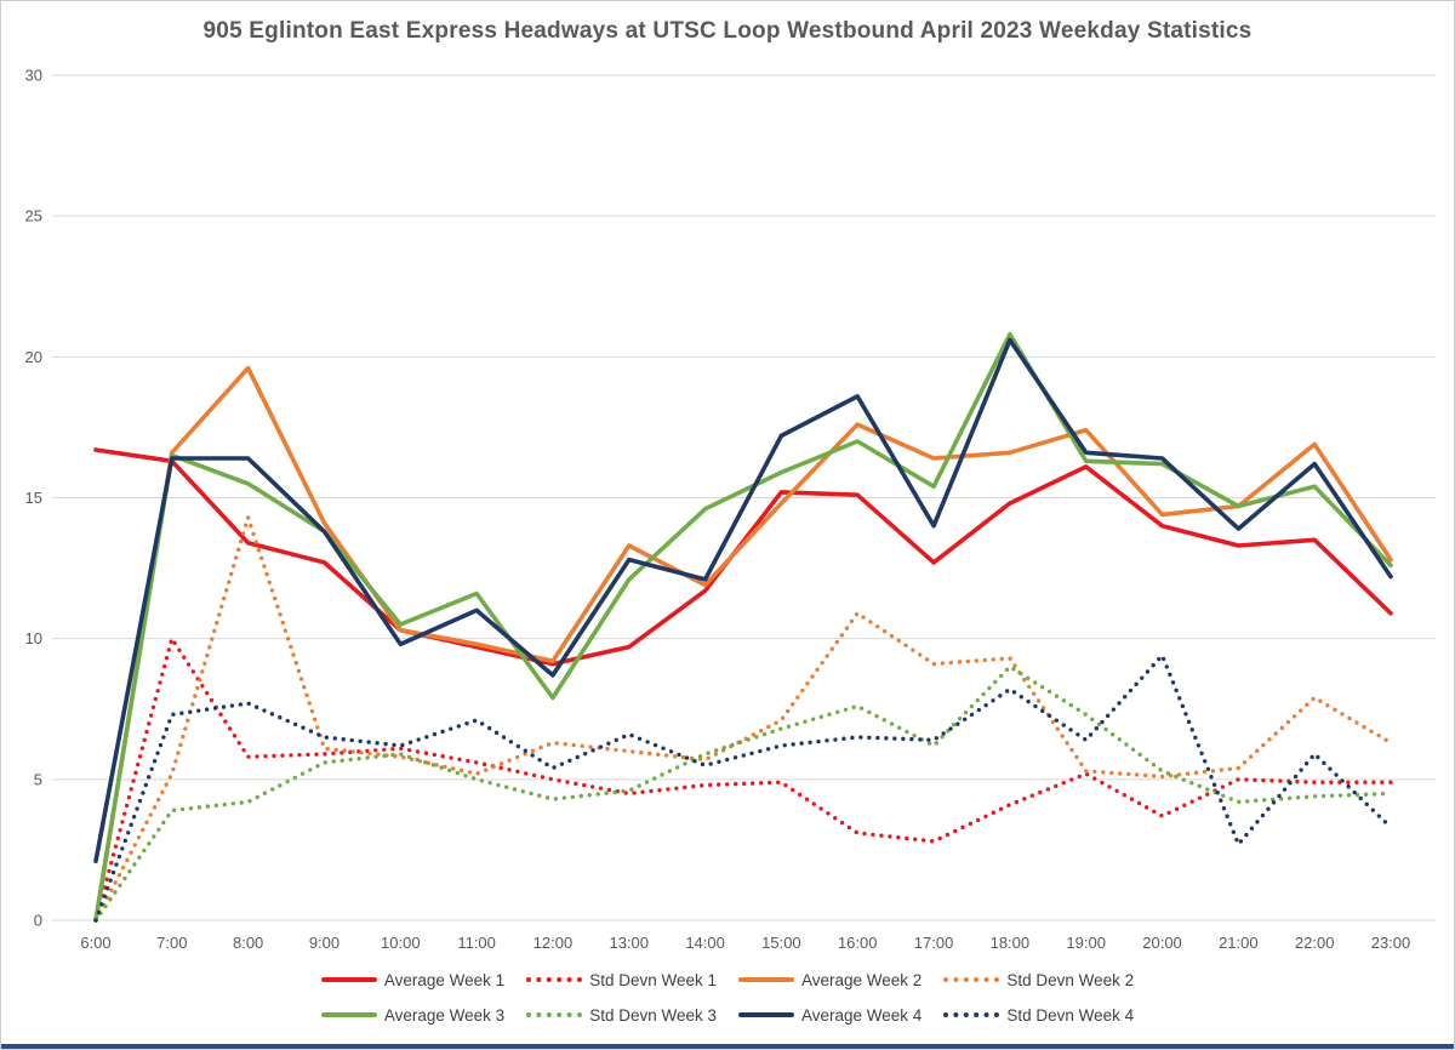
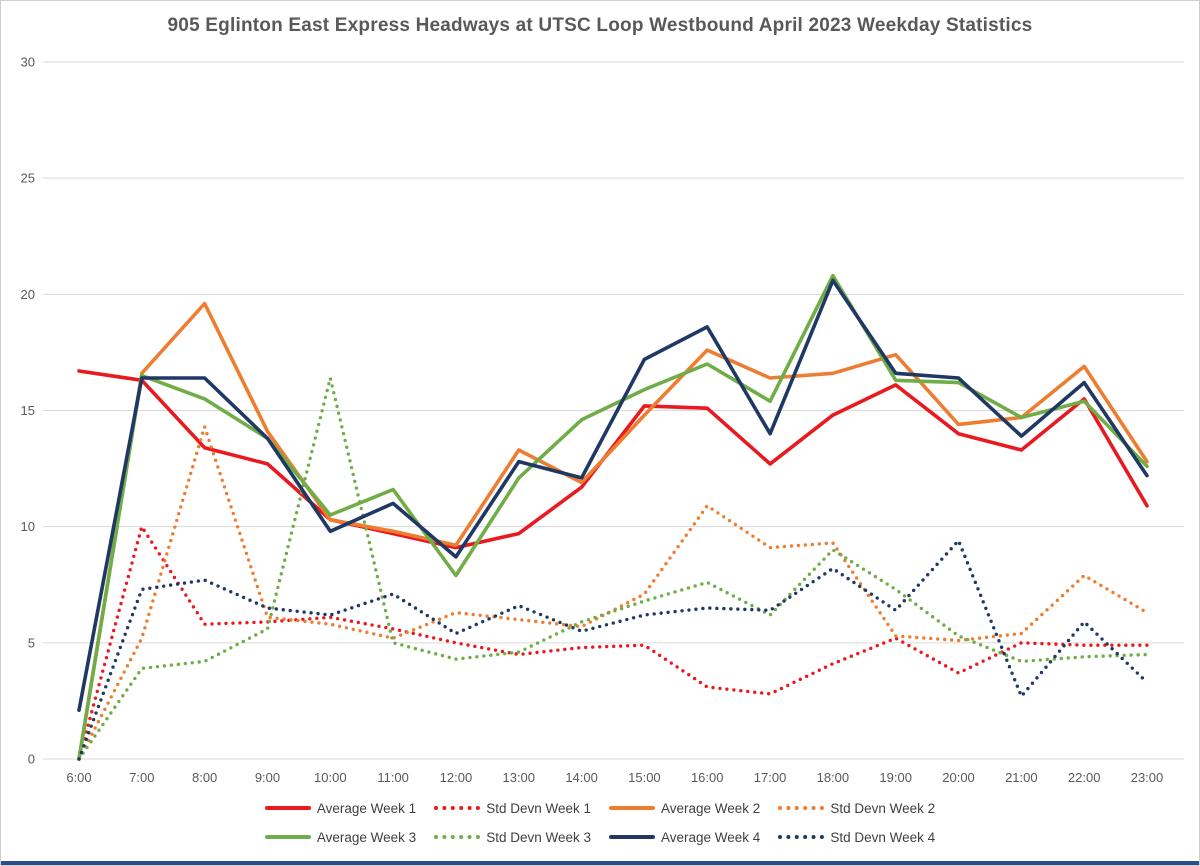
Std Devn Week 3/10:00: 5.9 -> 16.4
Average Week 1/22:00: 13.5 -> 15.5
